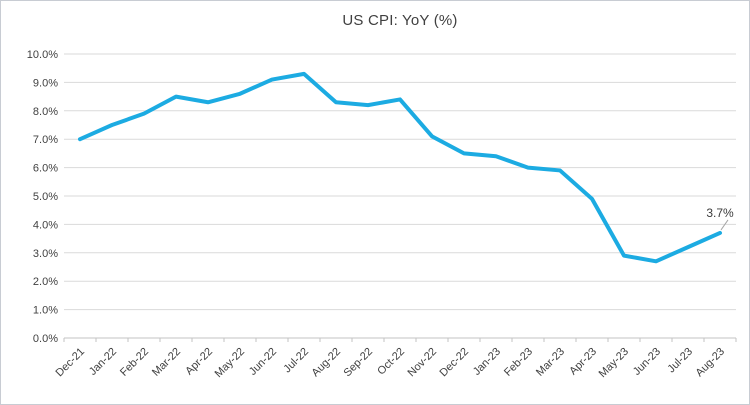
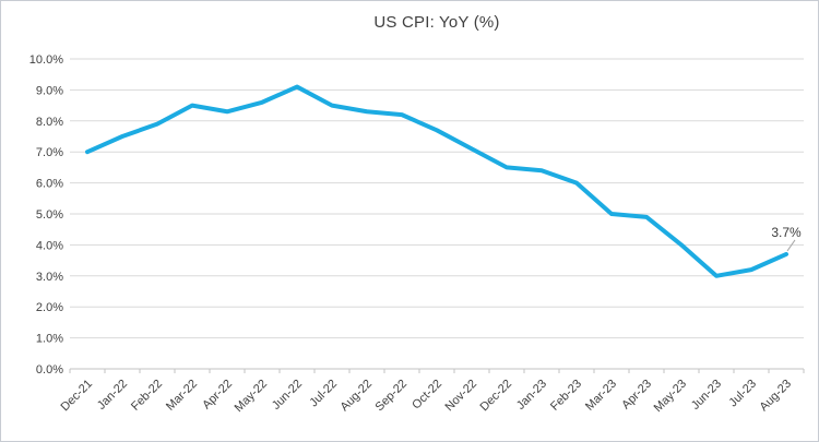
Jul-22: 9.3% -> 8.5%
Oct-22: 8.4% -> 7.7%
Mar-23: 5.9% -> 5.0%
May-23: 2.9% -> 4.0%
Jun-23: 2.7% -> 3.0%
